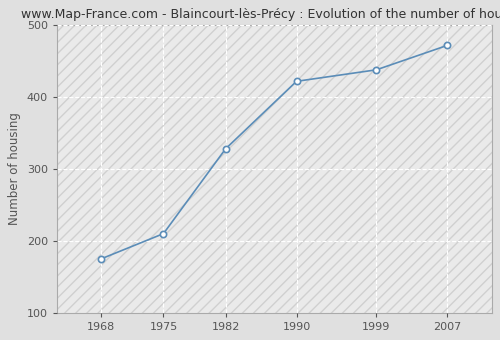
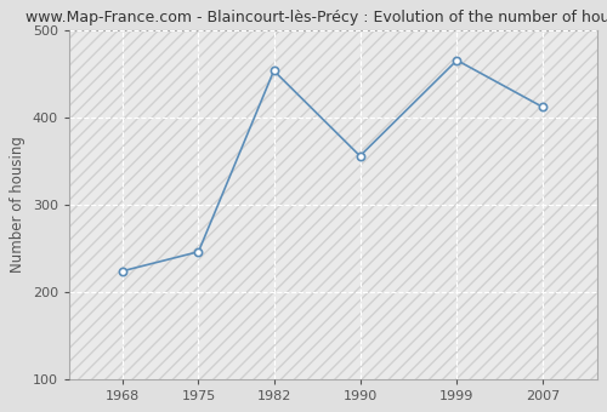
1968: 175 -> 224
1975: 210 -> 246
1982: 328 -> 454
1990: 422 -> 356
1999: 438 -> 466
2007: 472 -> 412
